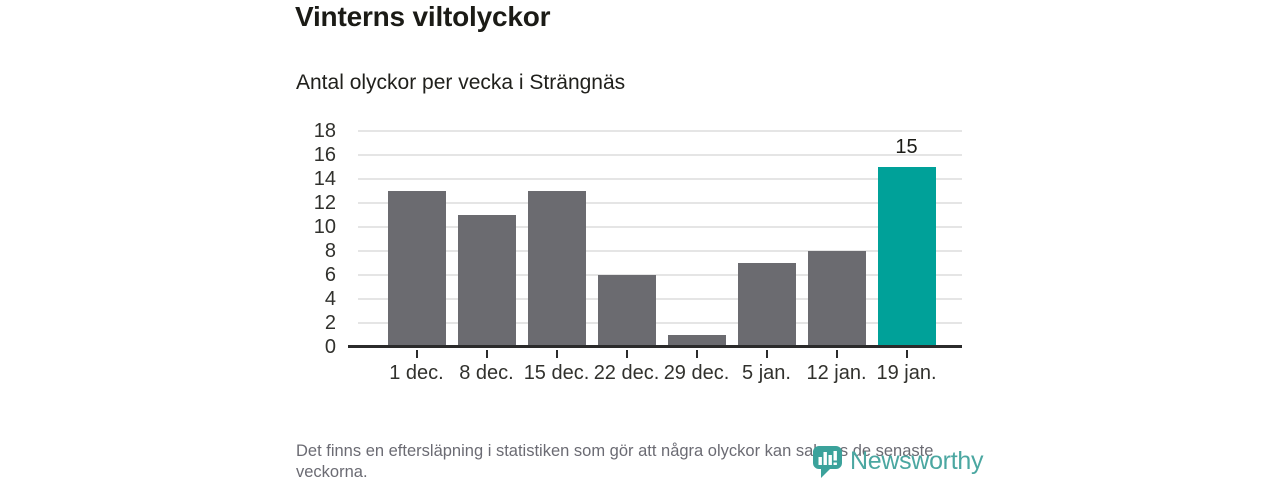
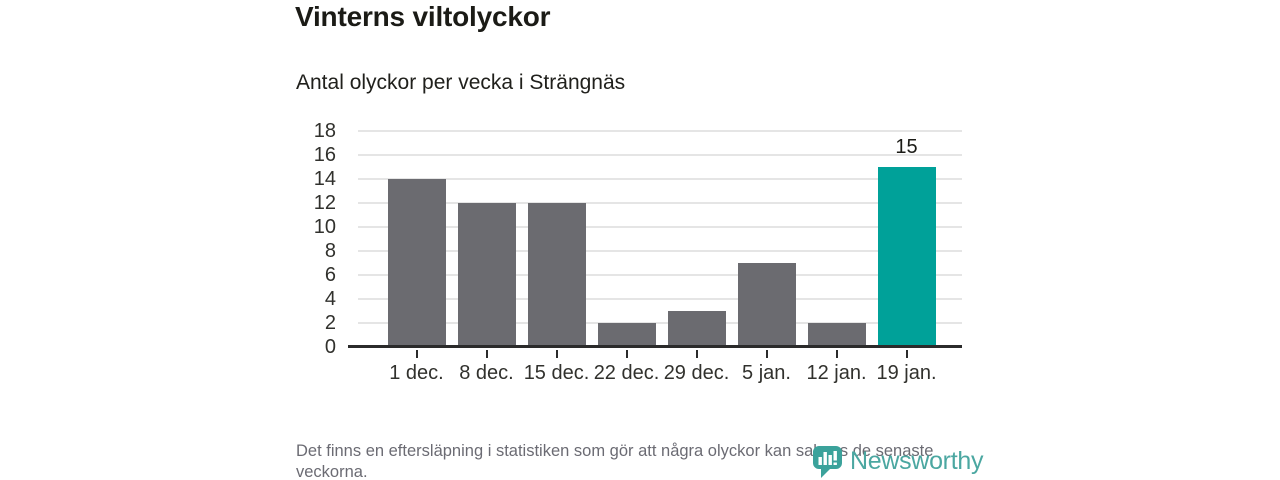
1 dec.: 13 -> 14
8 dec.: 11 -> 12
15 dec.: 13 -> 12
22 dec.: 6 -> 2
29 dec.: 1 -> 3
12 jan.: 8 -> 2
